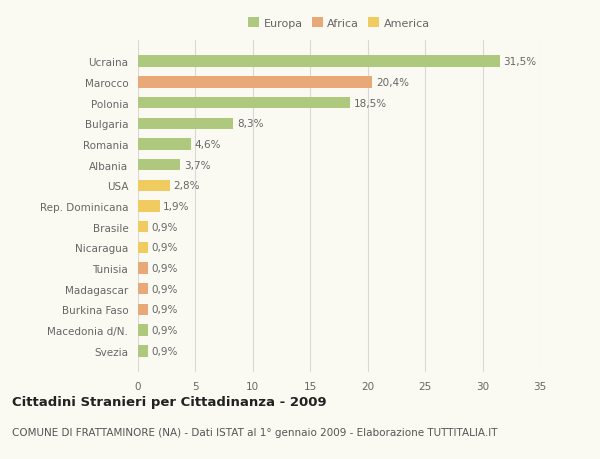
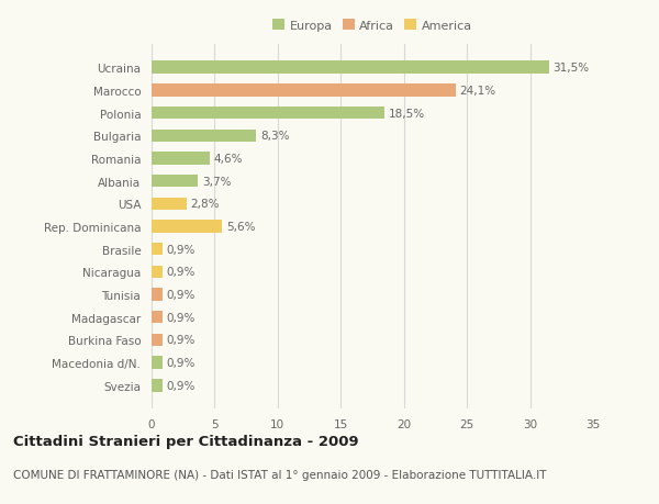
Marocco: 20,4% -> 24,1%
Rep. Dominicana: 1,9% -> 5,6%
